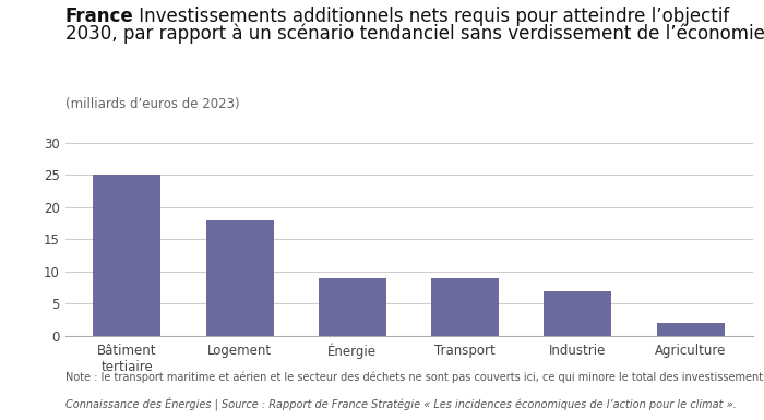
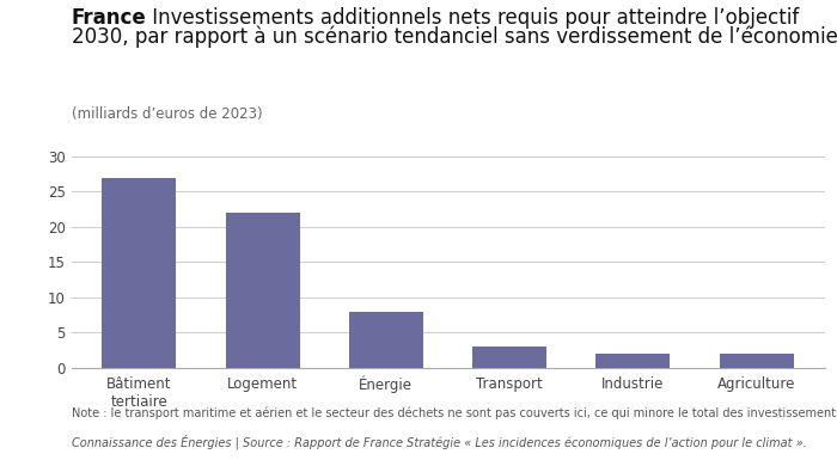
Bâtiment tertiaire: 25 -> 27
Logement: 18 -> 22
Énergie: 9 -> 8
Transport: 9 -> 3
Industrie: 7 -> 2
